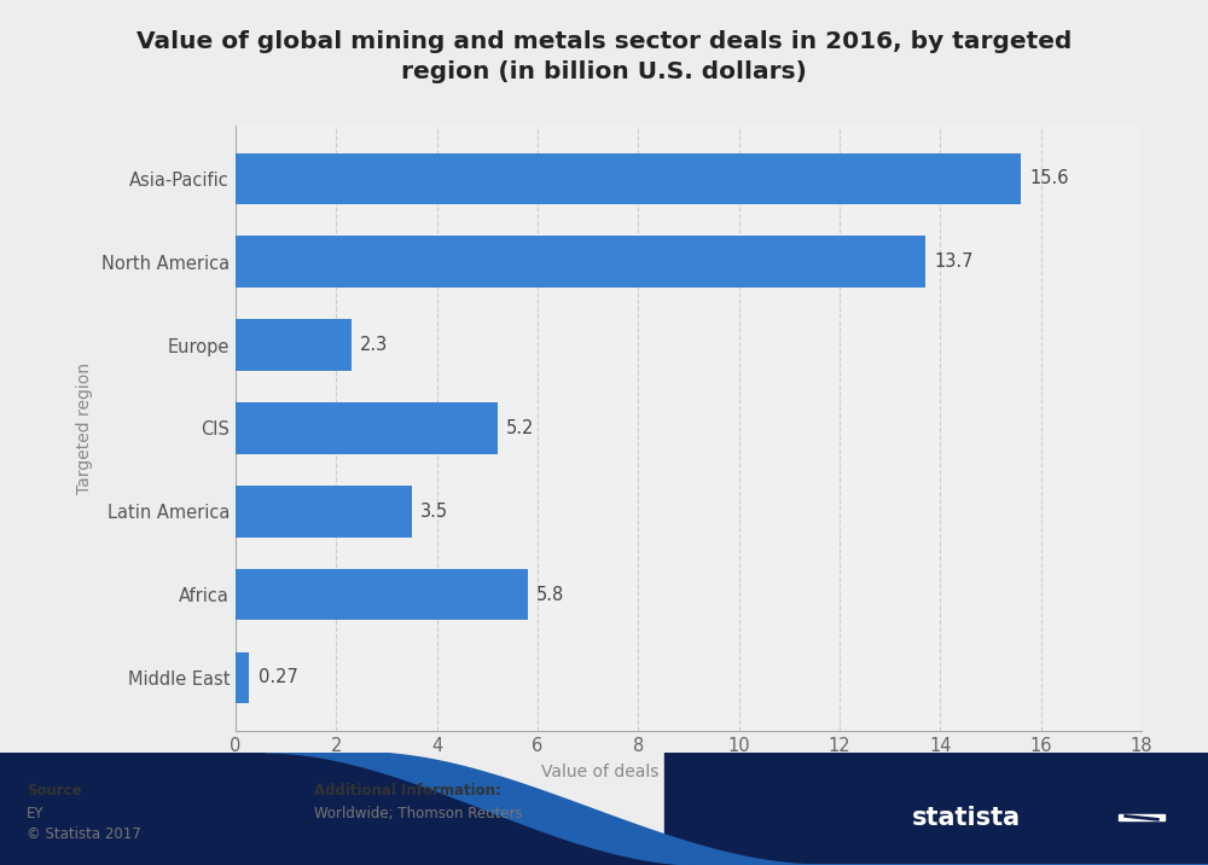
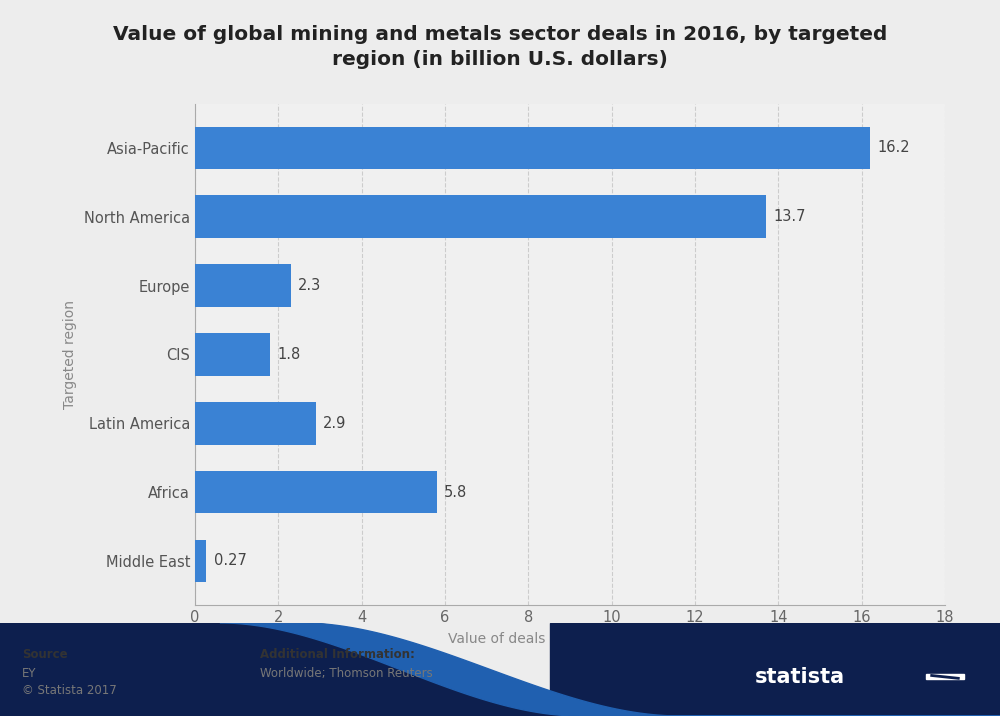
Asia-Pacific: 15.6 -> 16.2
CIS: 5.2 -> 1.8
Latin America: 3.5 -> 2.9
